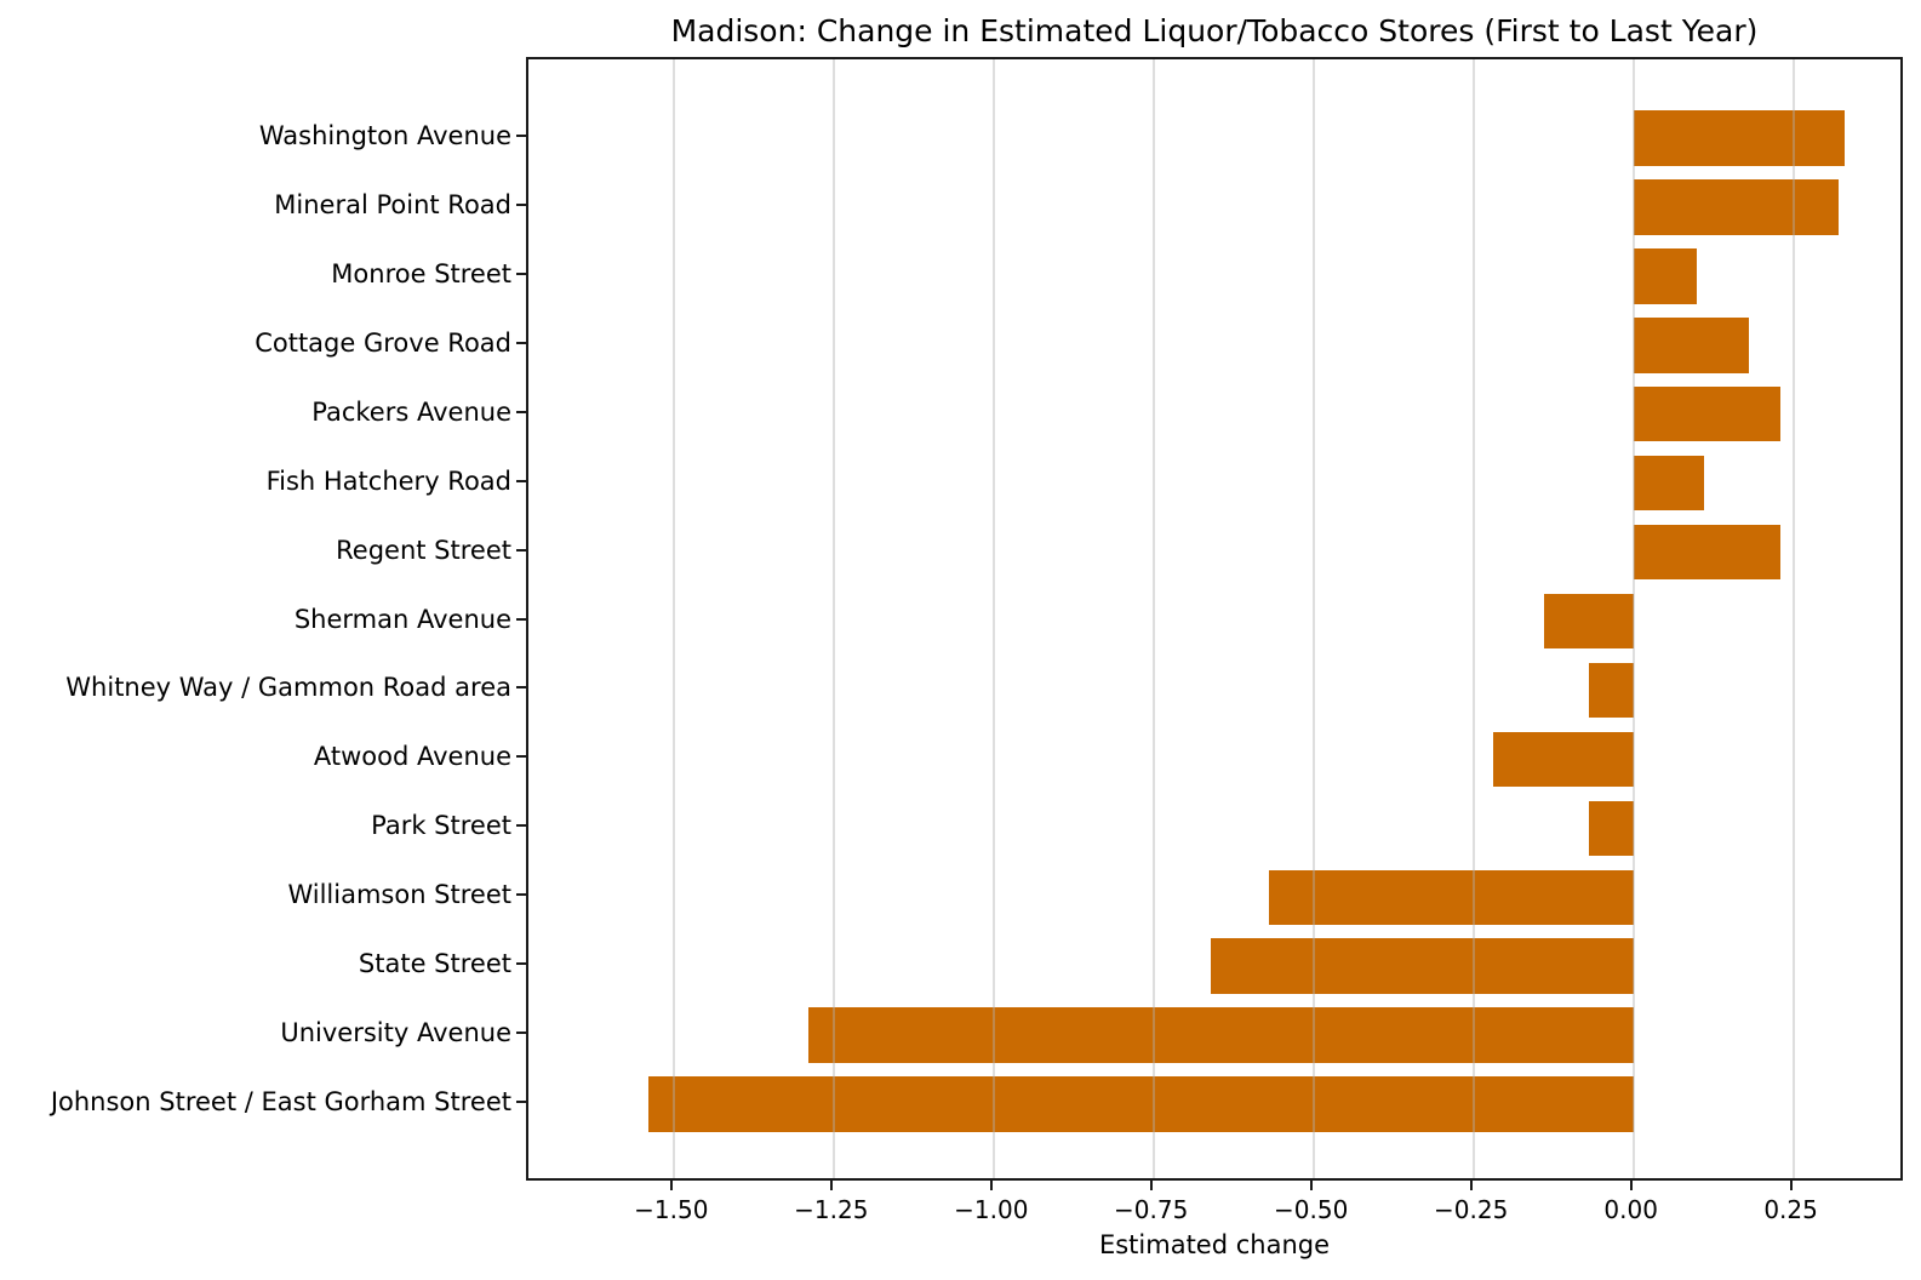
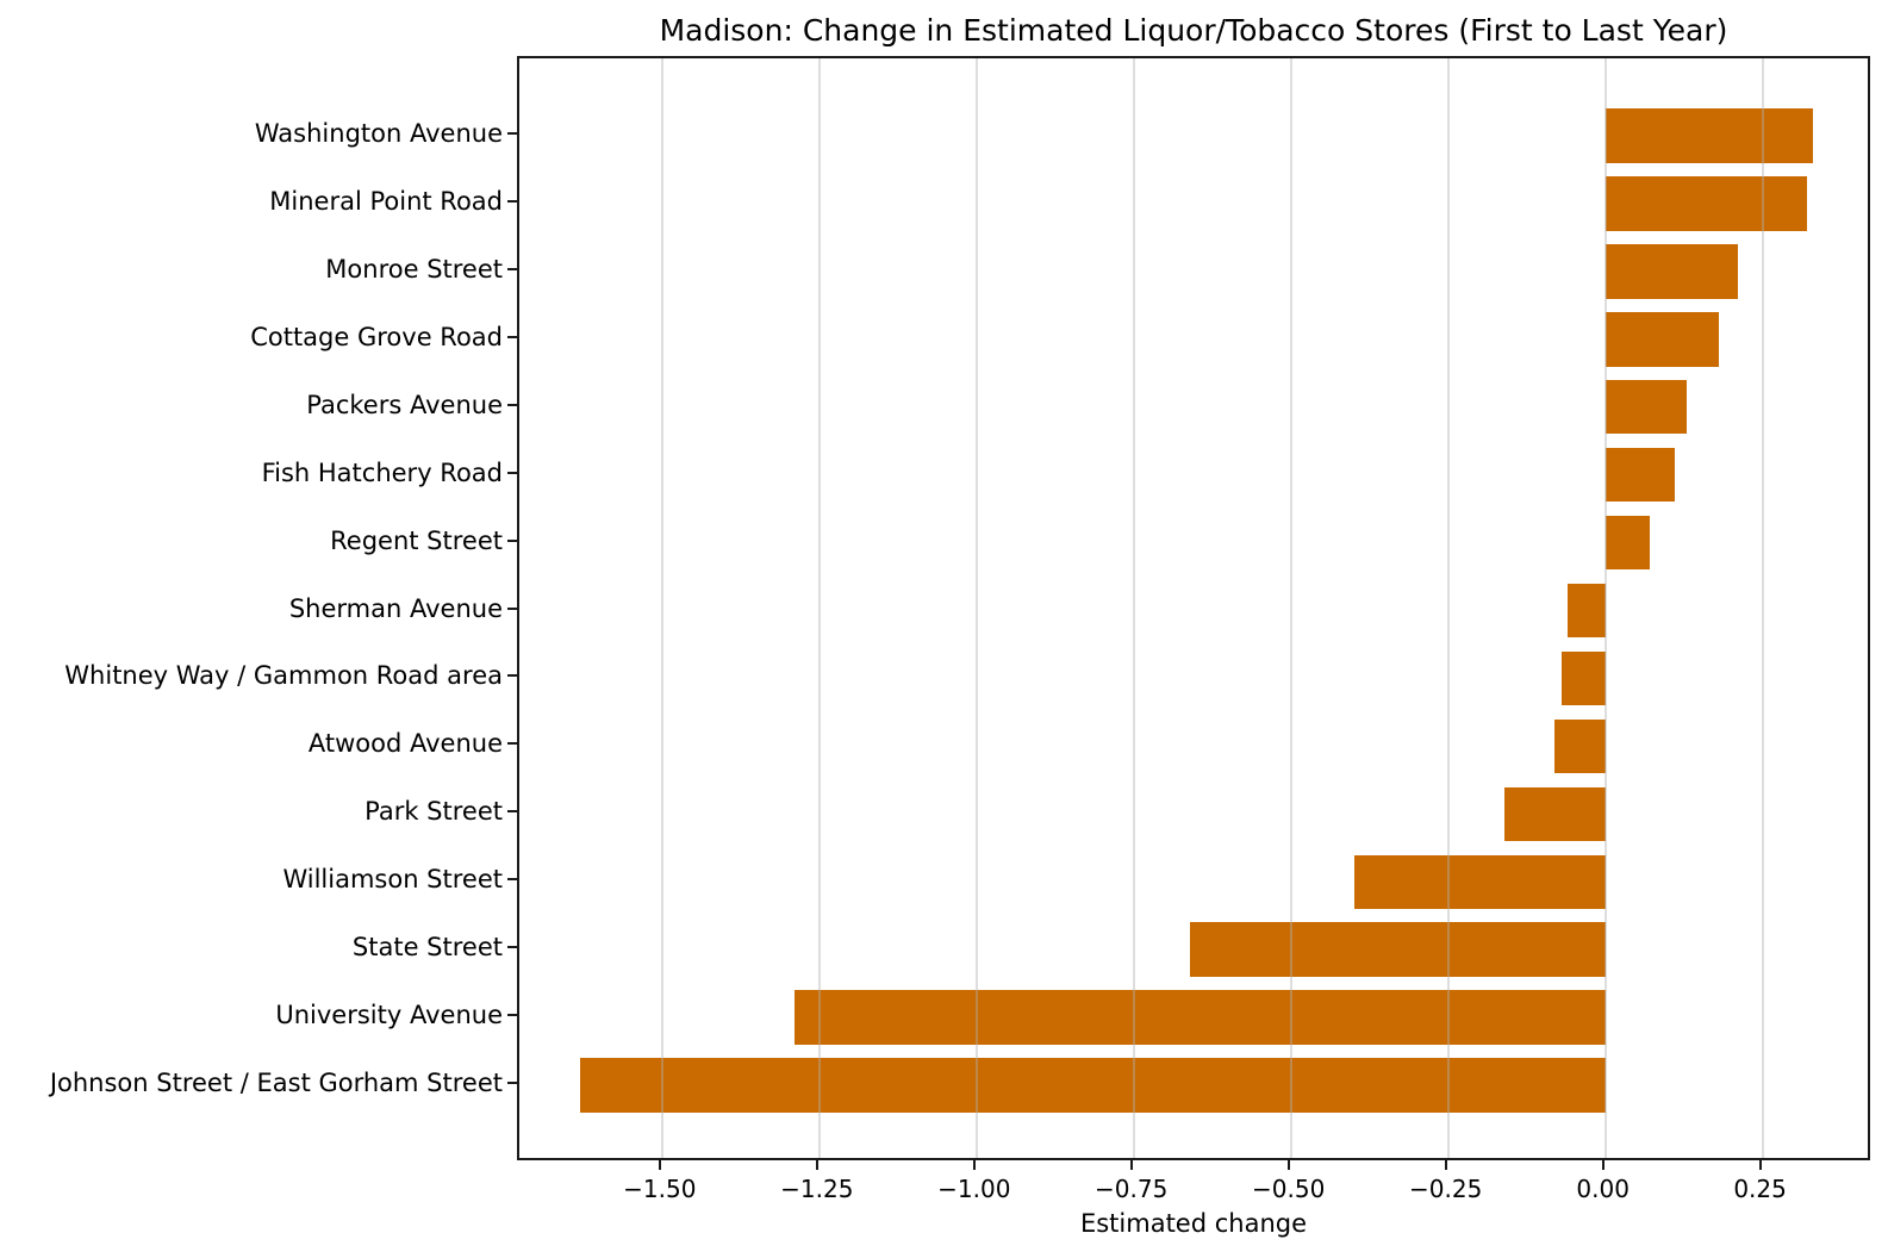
Monroe Street: 0.10 -> 0.21
Packers Avenue: 0.23 -> 0.13
Regent Street: 0.23 -> 0.07
Sherman Avenue: -0.14 -> -0.06
Atwood Avenue: -0.22 -> -0.08
Park Street: -0.07 -> -0.16
Williamson Street: -0.57 -> -0.40
Johnson Street / East Gorham Street: -1.54 -> -1.63
